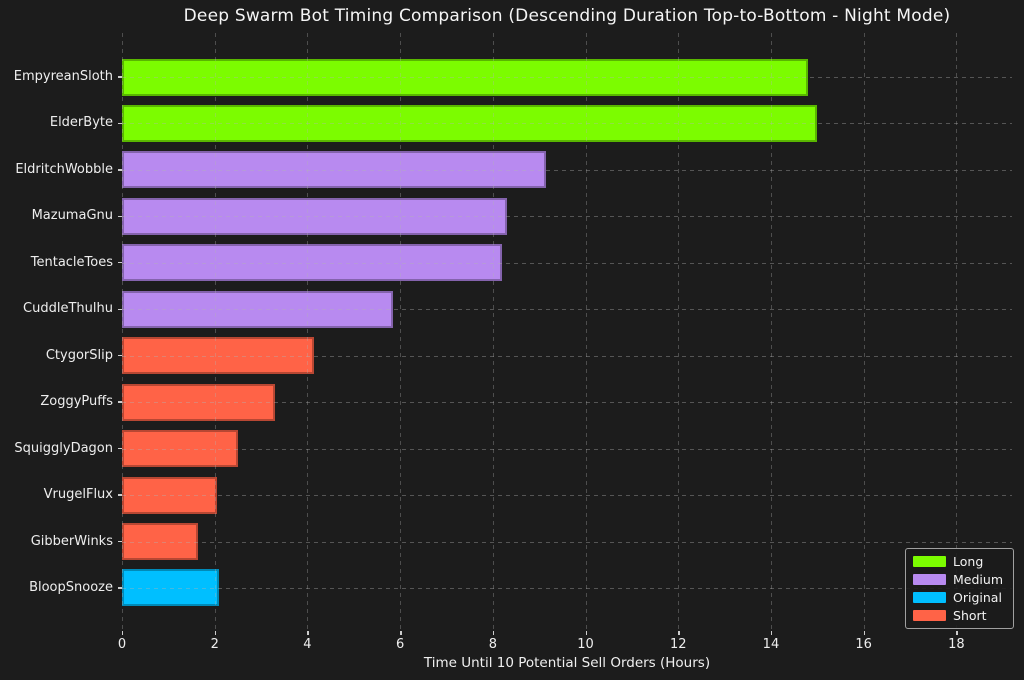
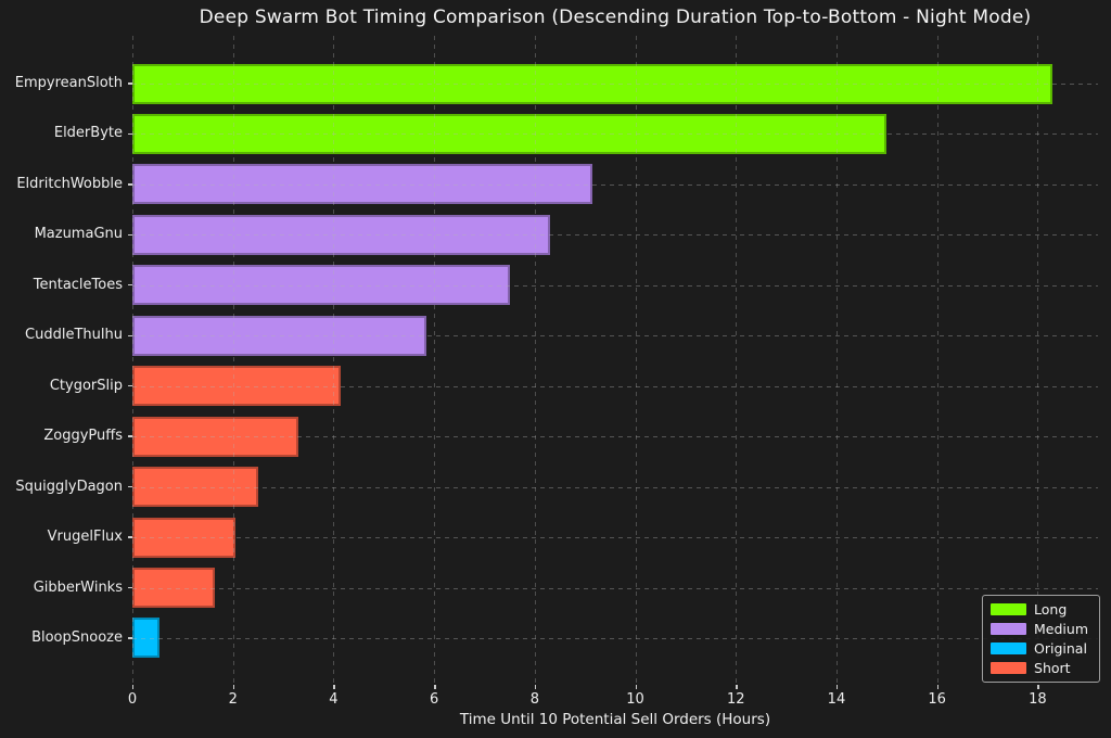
EmpyreanSloth: 14.8 -> 18.3
TentacleToes: 8.2 -> 7.5
BloopSnooze: 2.1 -> 0.6
